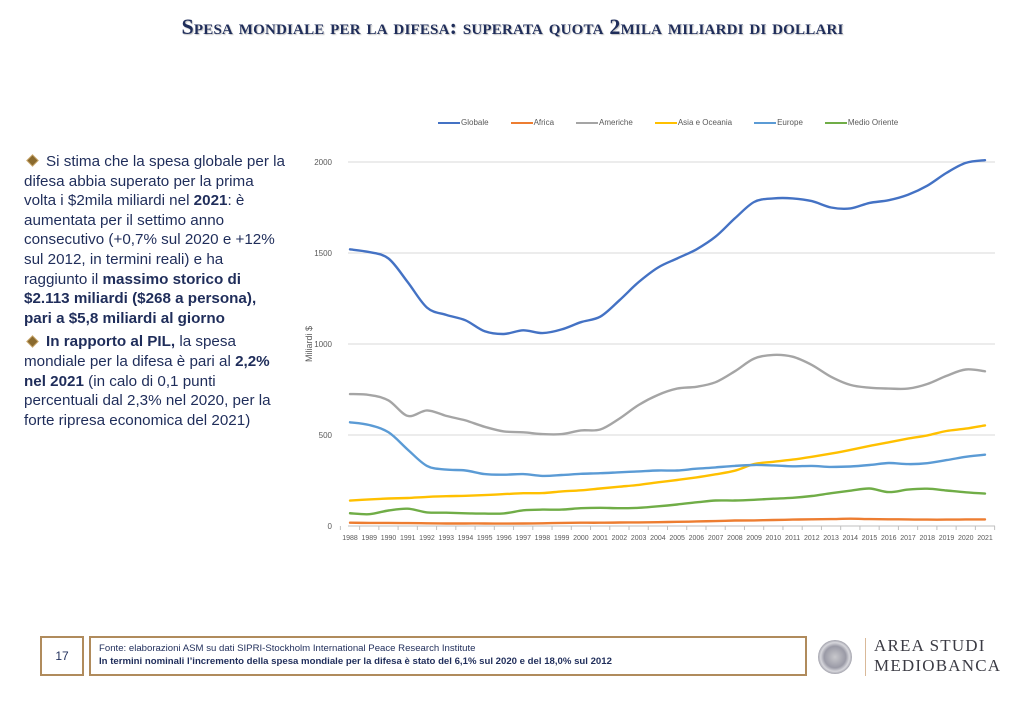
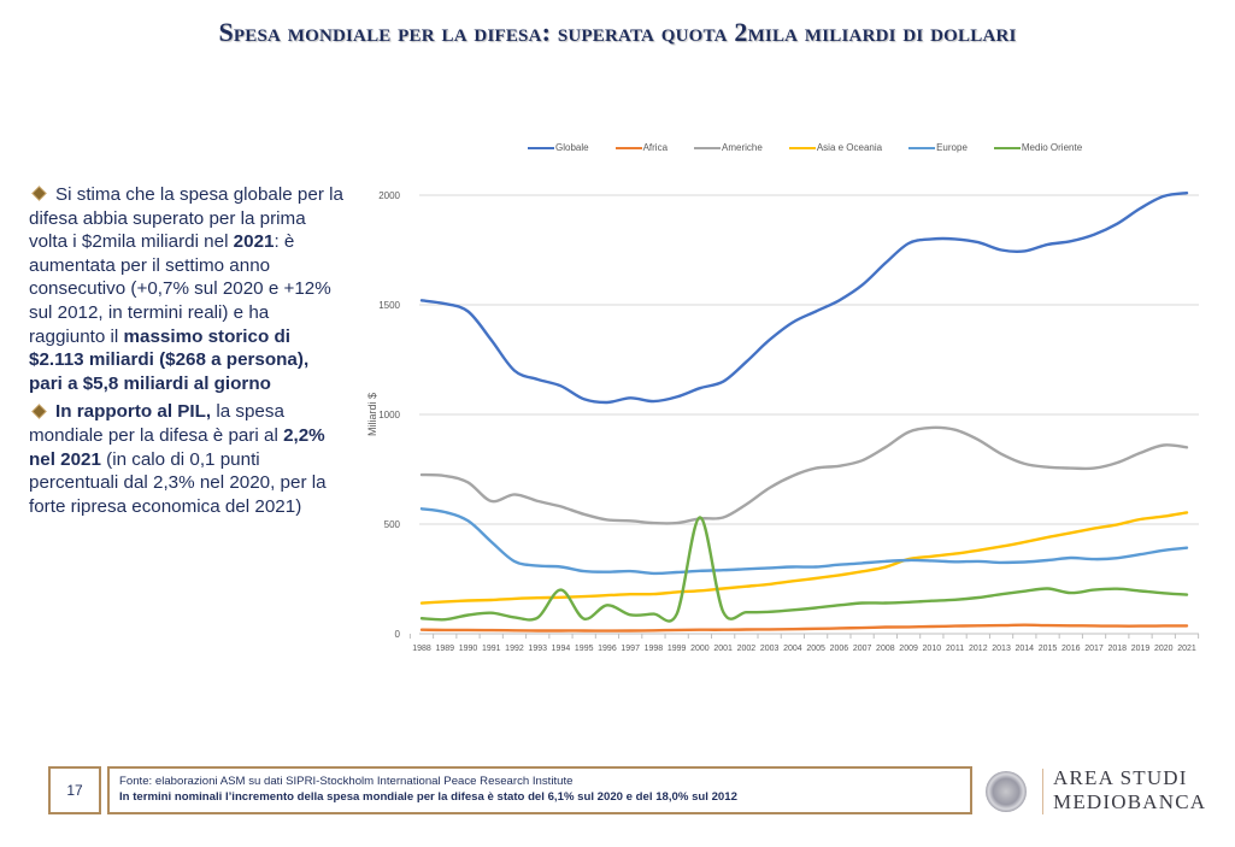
Medio Oriente/1994: 70 -> 200
Medio Oriente/1996: 70 -> 130
Medio Oriente/2000: 100 -> 530
